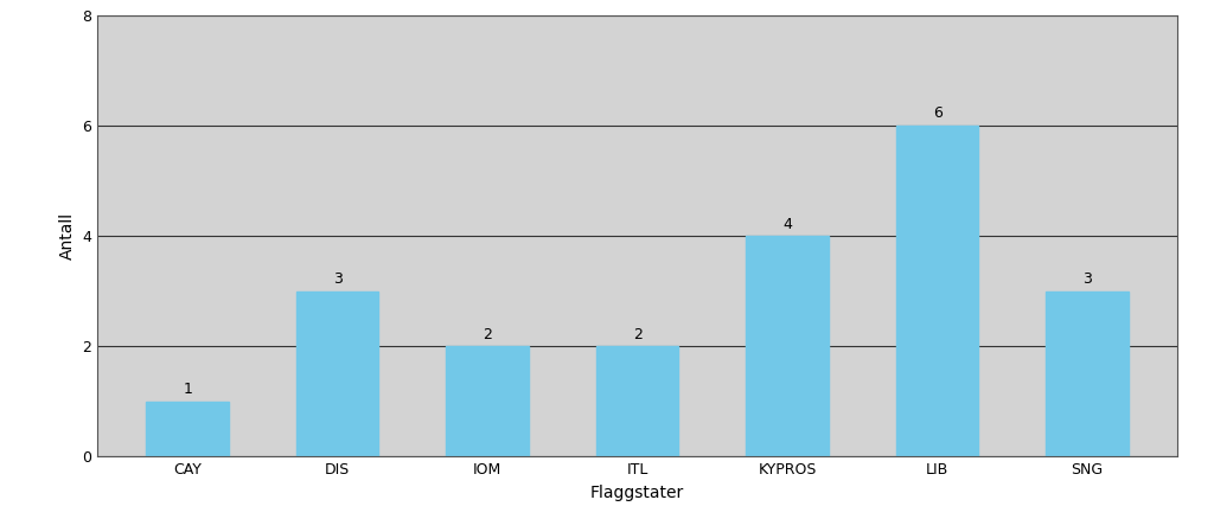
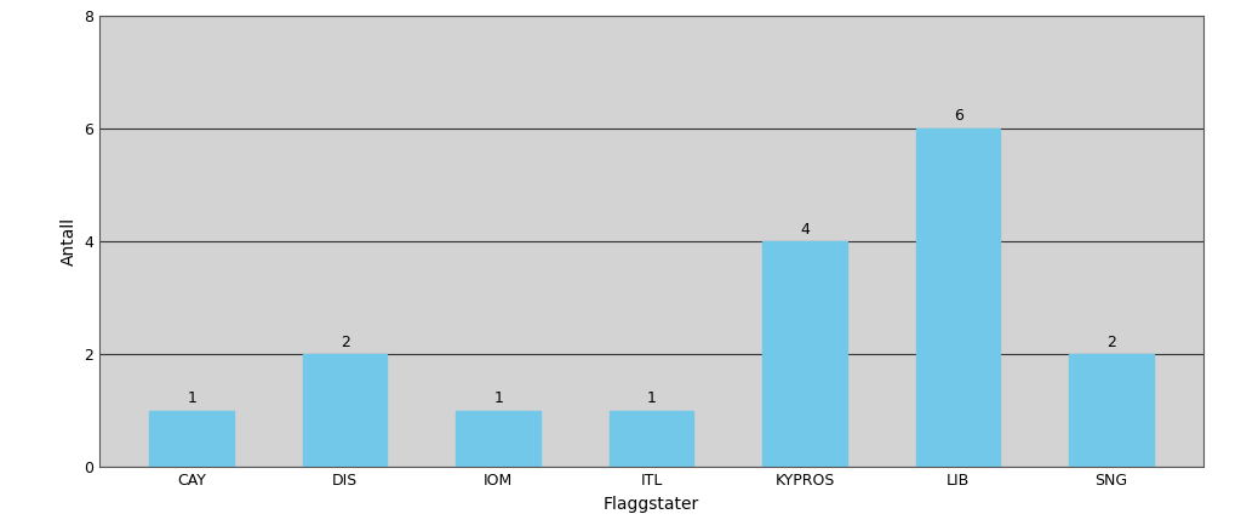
DIS: 3 -> 2
IOM: 2 -> 1
ITL: 2 -> 1
SNG: 3 -> 2
